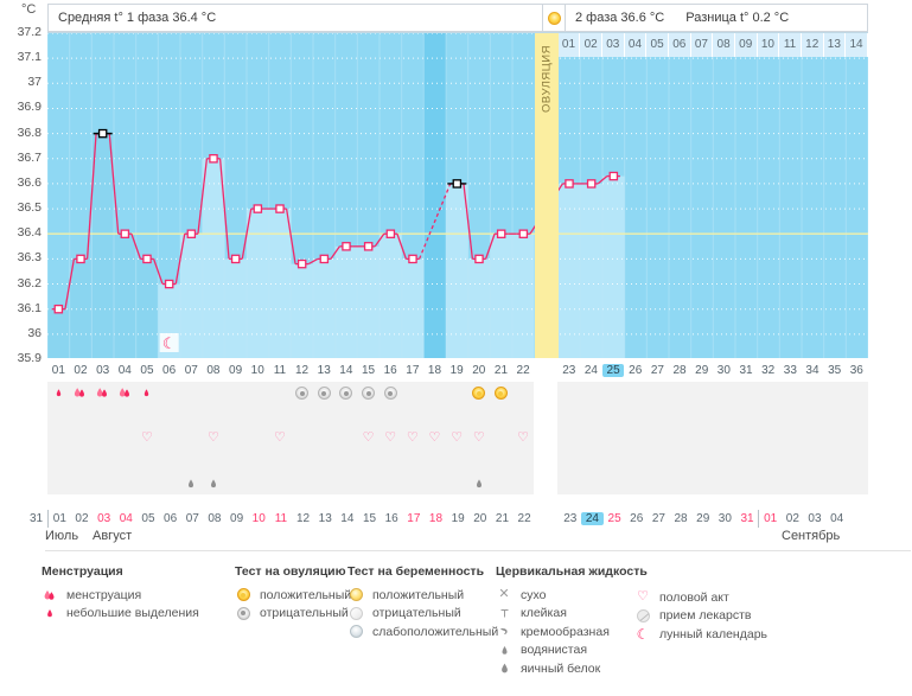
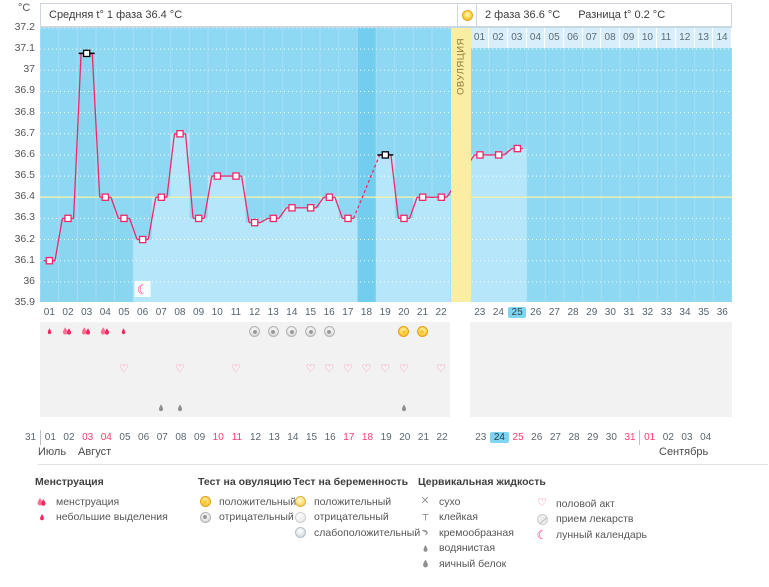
03: 36.80 -> 37.08
